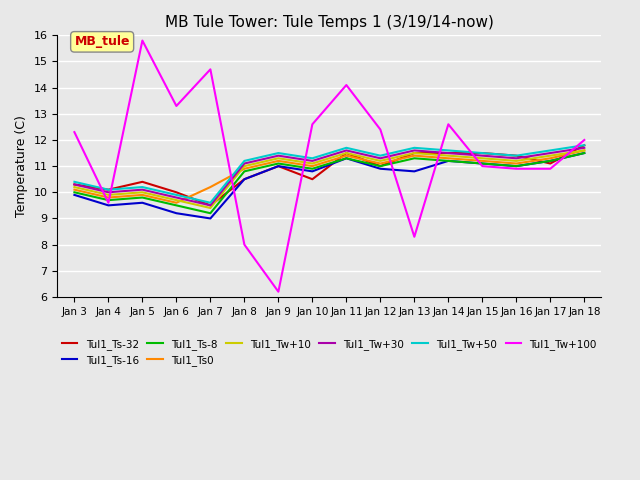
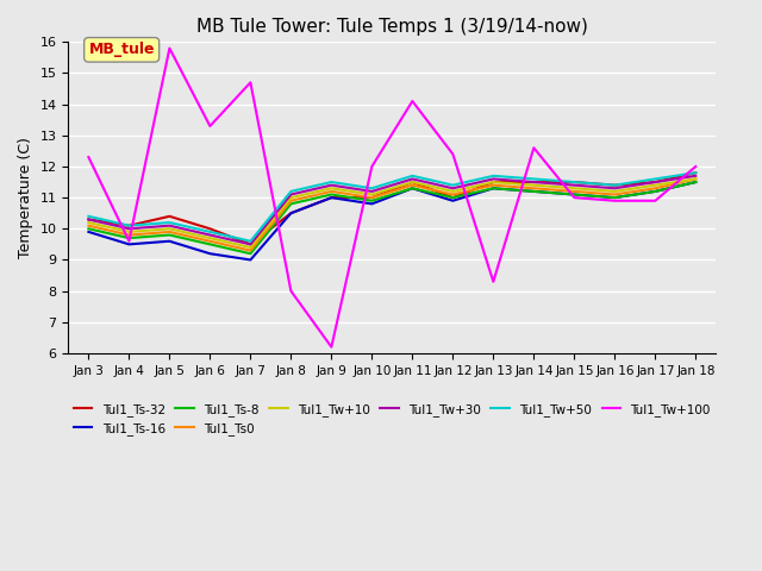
Tul1_Ts0/Jan 7: 10.2 -> 9.3
Tul1_Ts-32/Jan 10: 10.5 -> 11.0
Tul1_Tw+100/Jan 10: 12.6 -> 12.0
Tul1_Ts-16/Jan 13: 10.8 -> 11.3
Tul1_Ts-32/Jan 17: 11.1 -> 11.5
